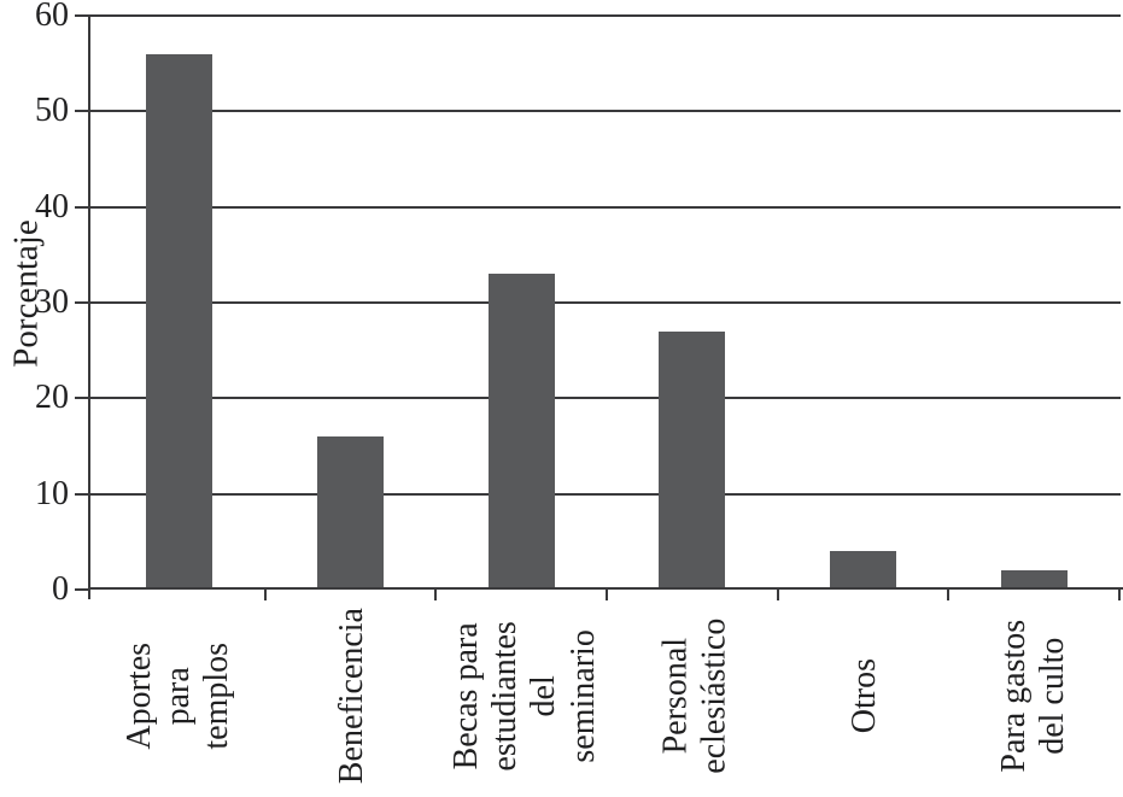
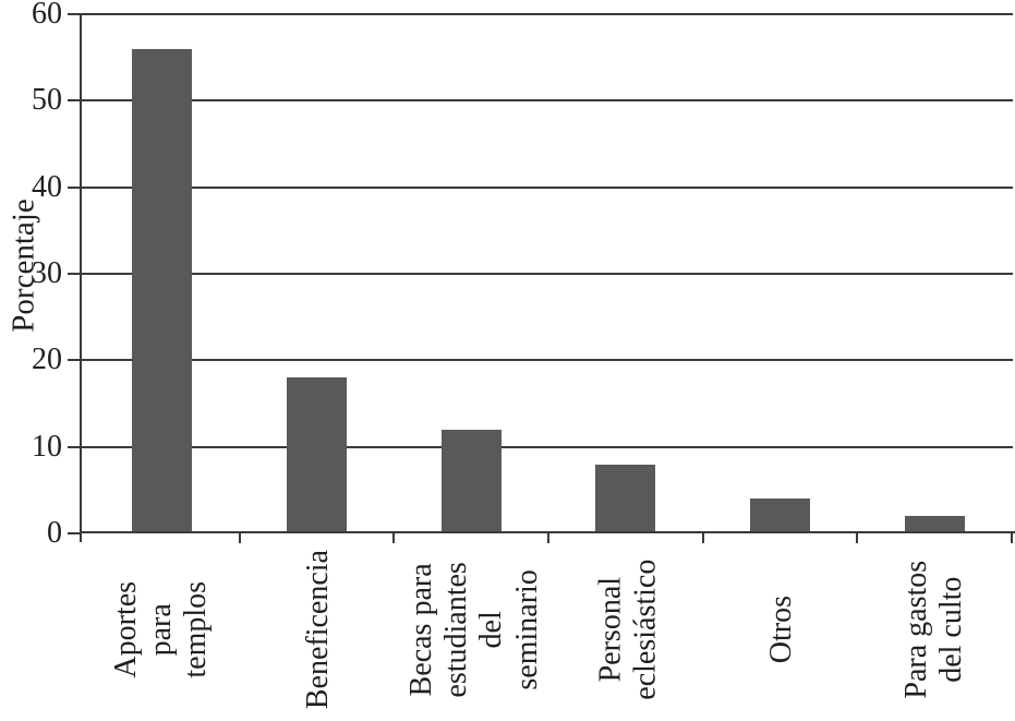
Beneficencia: 16 -> 18
Becas para estudiantes del seminario: 33 -> 12
Personal eclesiástico: 27 -> 8
